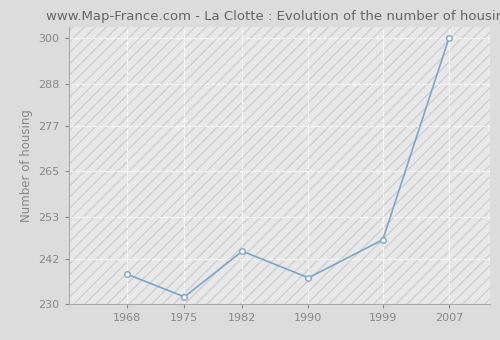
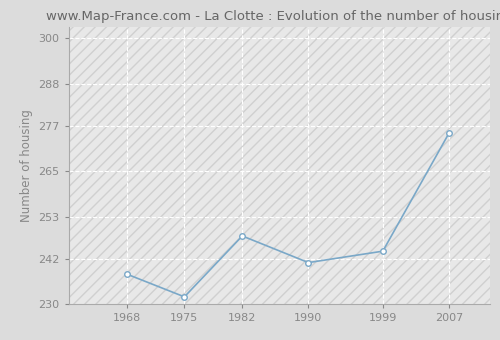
1982: 244 -> 248
1990: 237 -> 241
1999: 247 -> 244
2007: 300 -> 275
